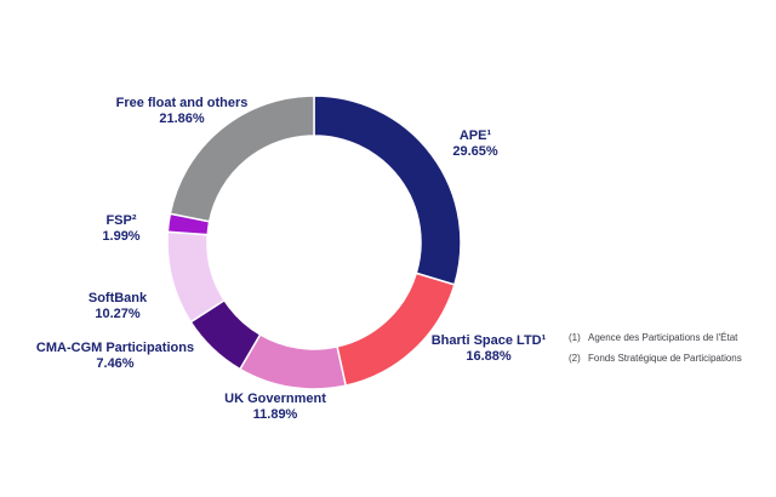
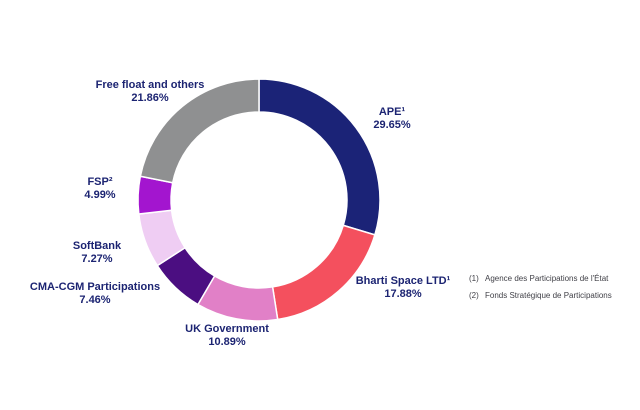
Bharti Space LTD¹: 16.88% -> 17.88%
UK Government: 11.89% -> 10.89%
SoftBank: 10.27% -> 7.27%
FSP²: 1.99% -> 4.99%
